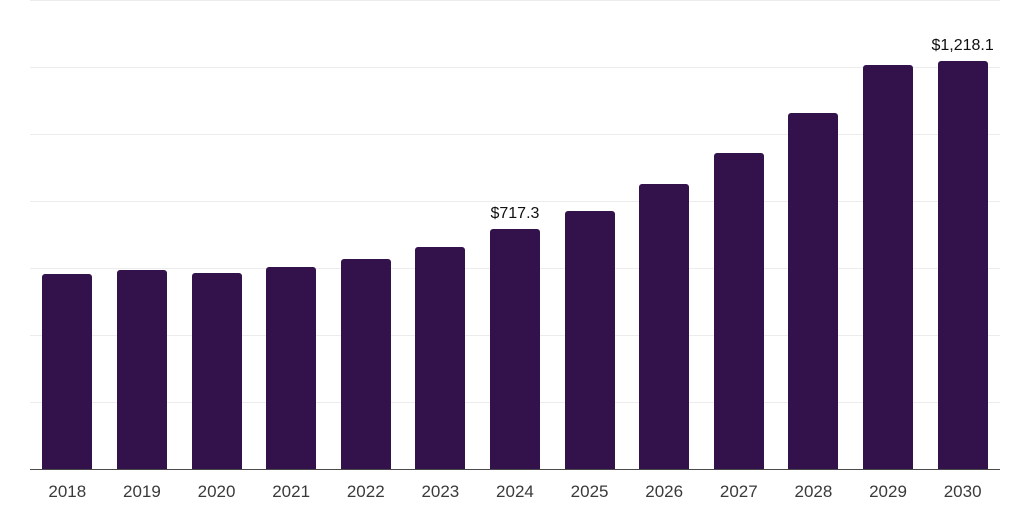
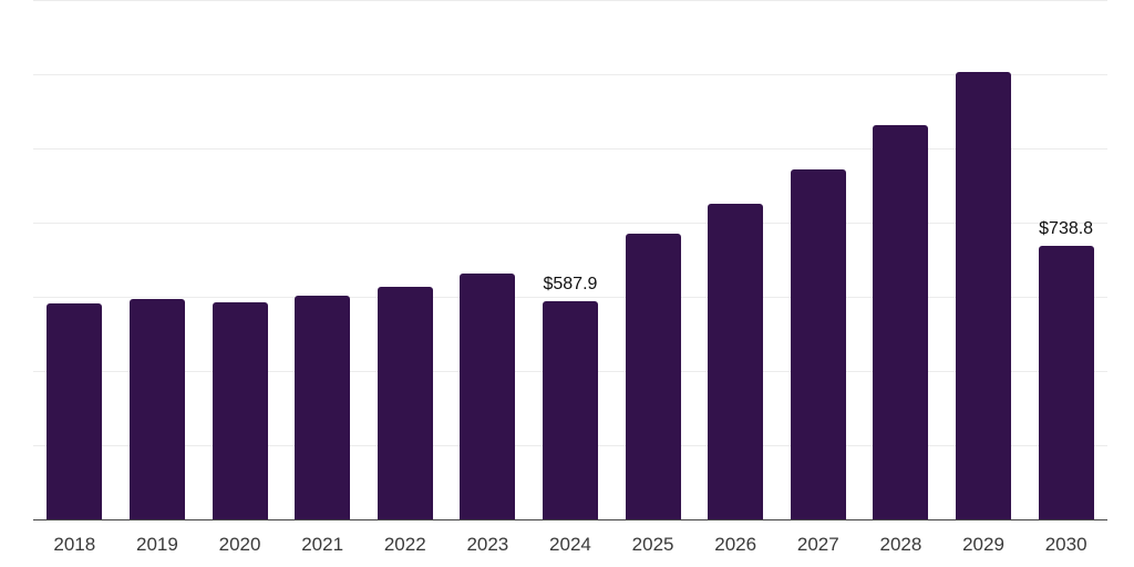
2024: $717.3 -> $587.9
2030: $1,218.1 -> $738.8
